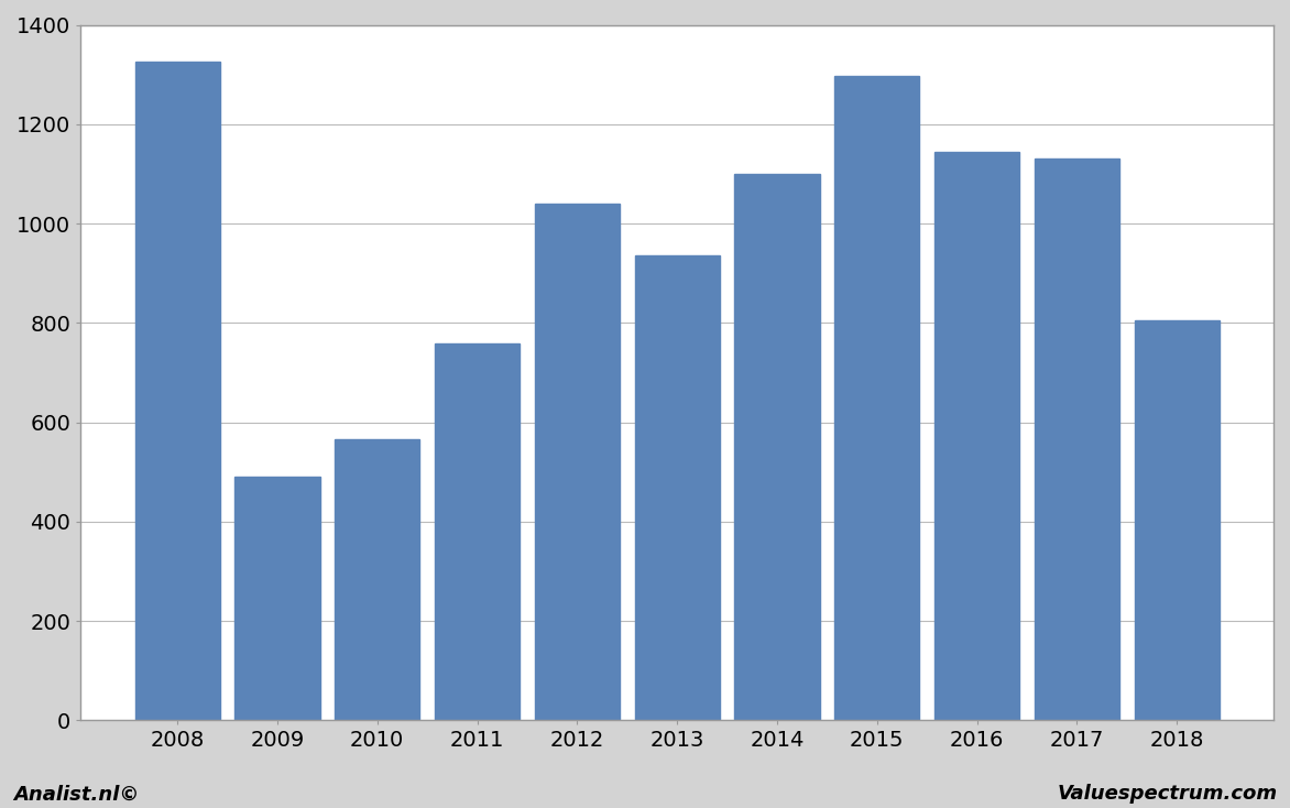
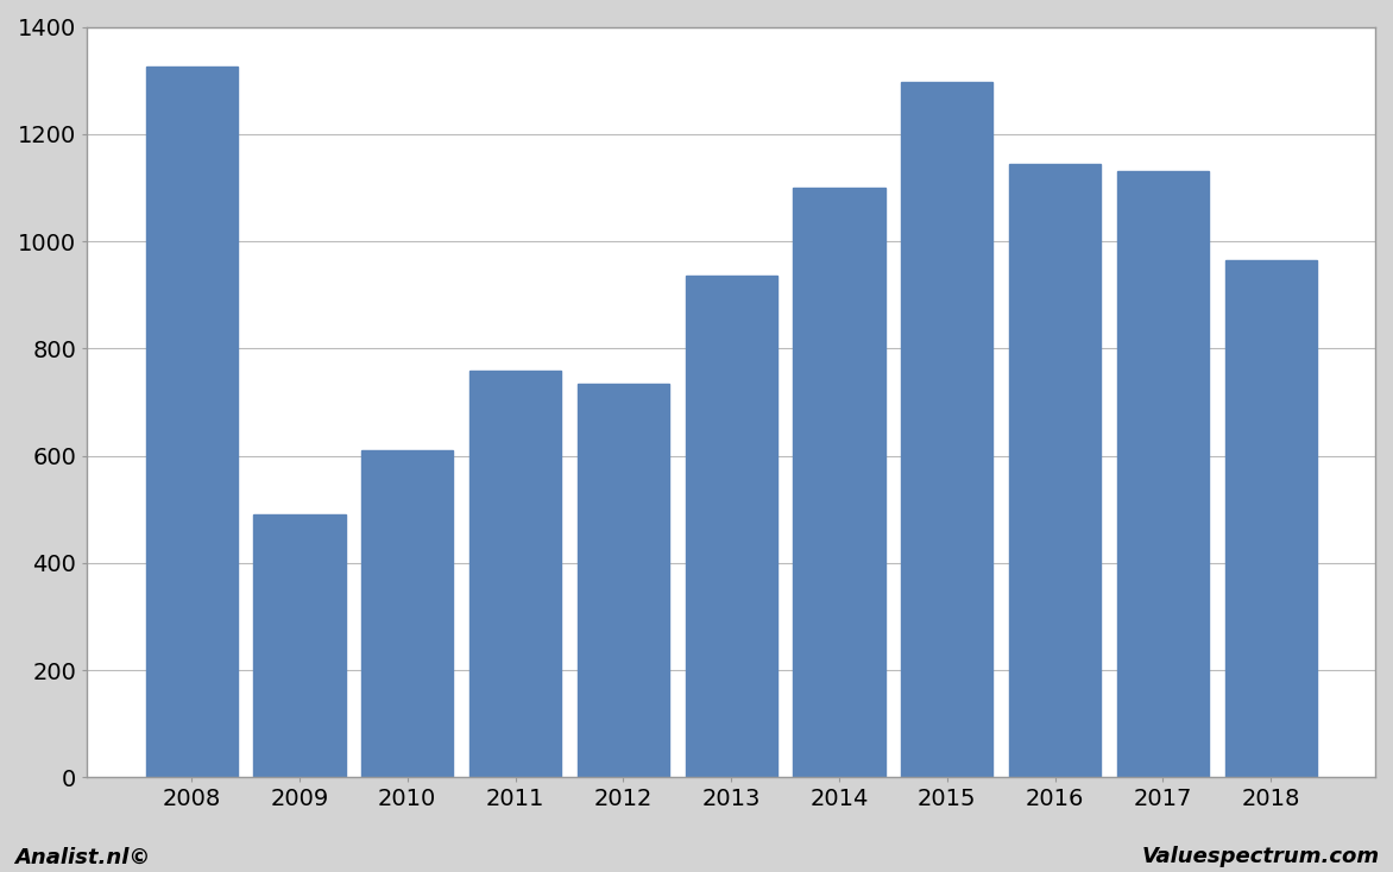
2010: 565 -> 610
2012: 1040 -> 735
2018: 805 -> 965
